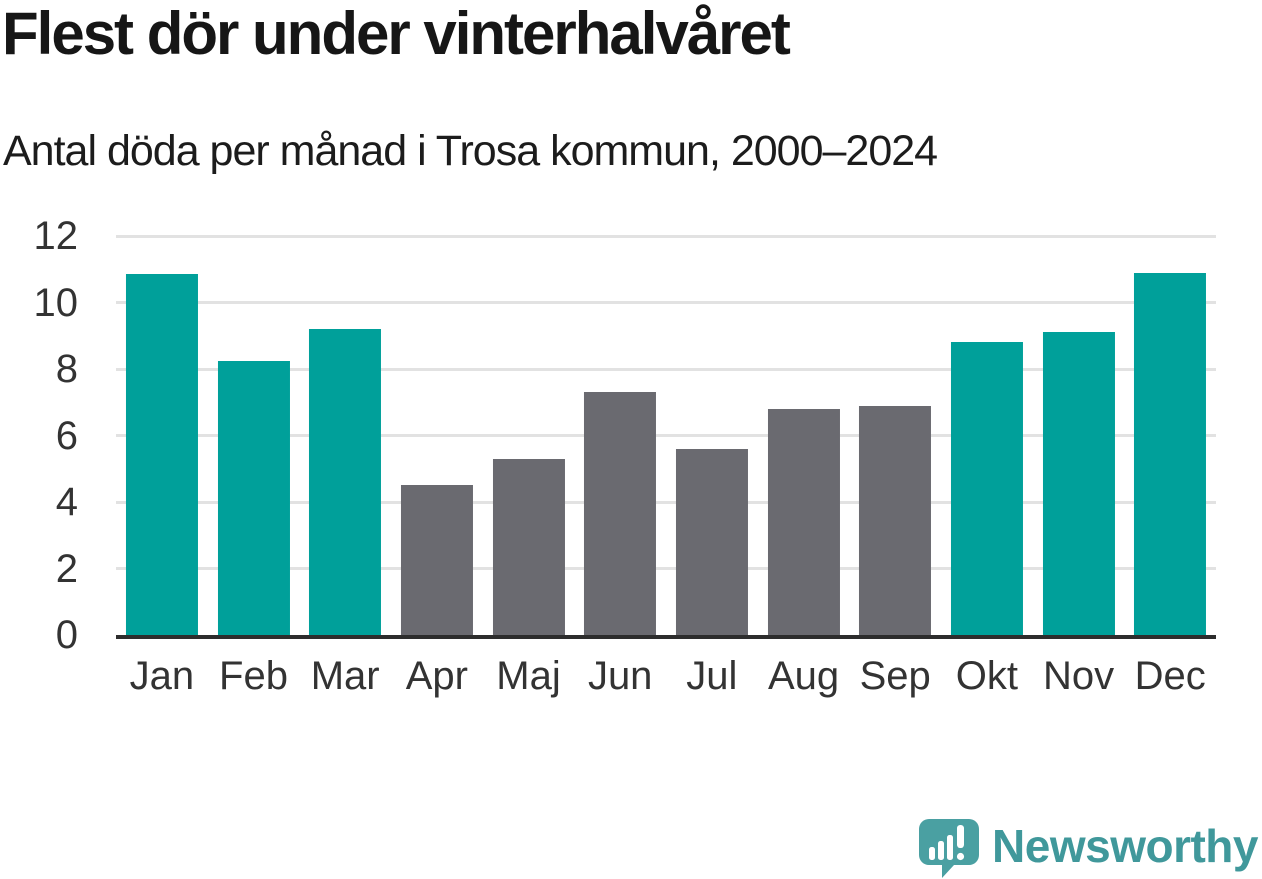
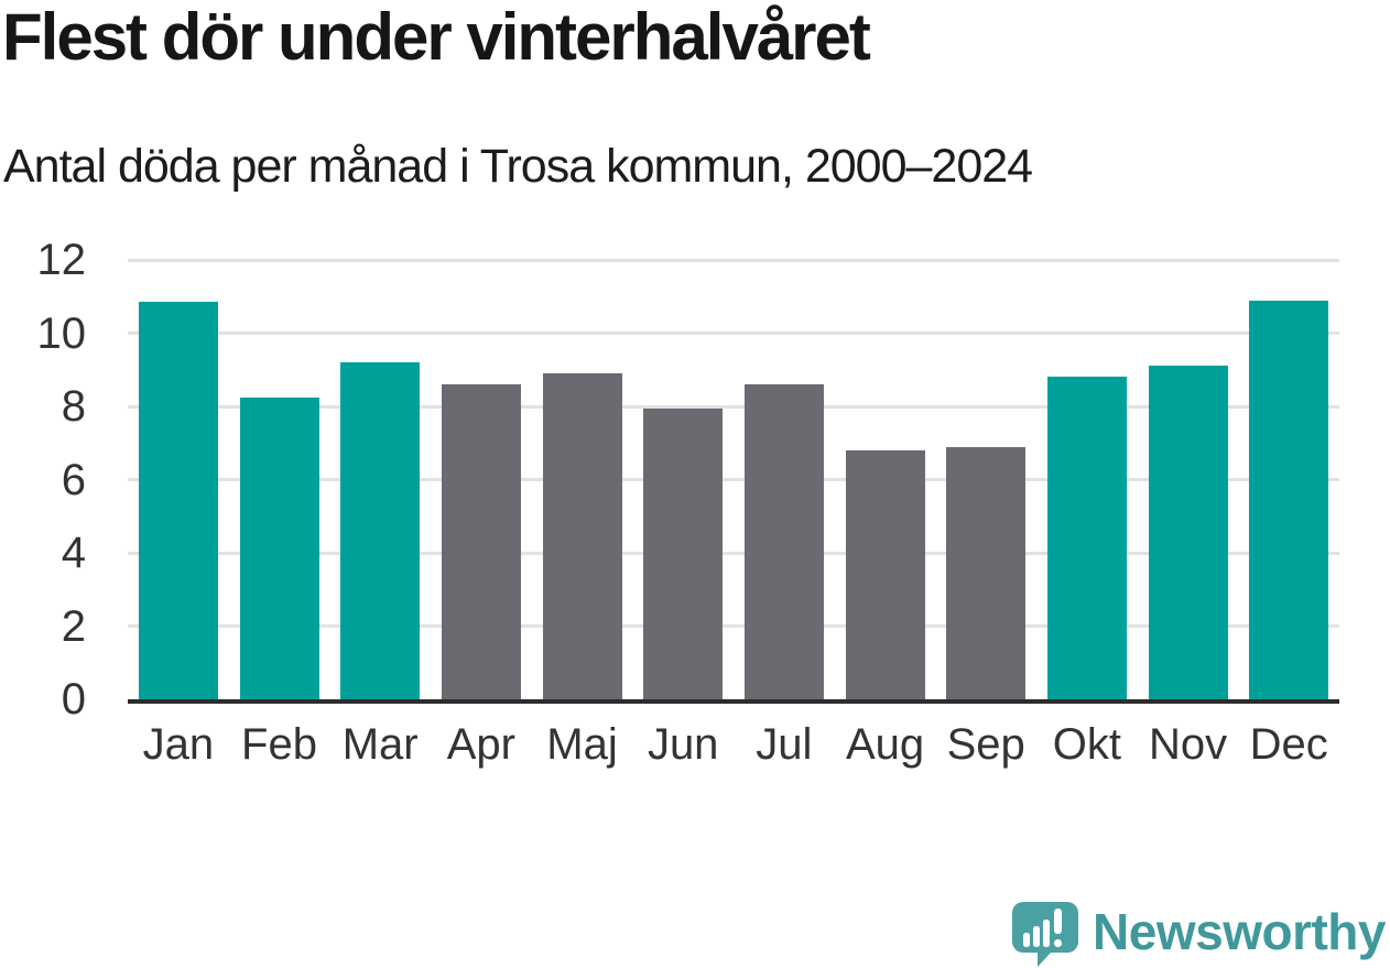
Apr: 4.5 -> 8.6
Maj: 5.3 -> 8.9
Jun: 7.3 -> 8.0
Jul: 5.6 -> 8.6
